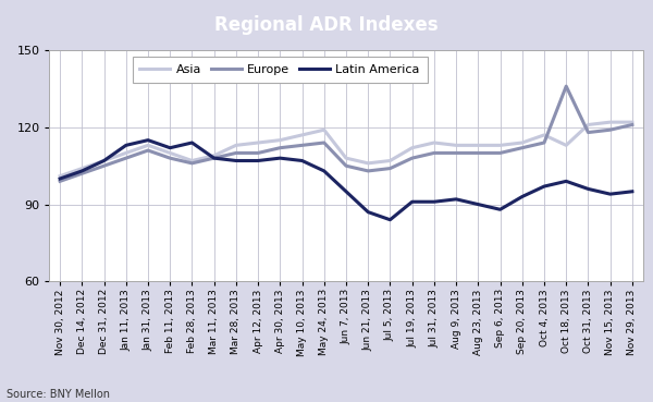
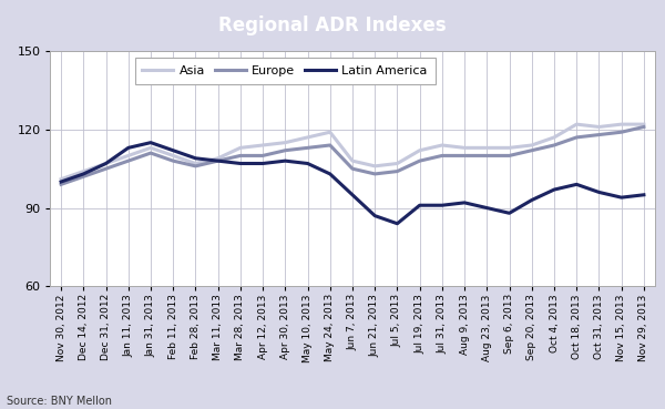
Latin America/Feb 28, 2013: 114 -> 109
Europe/Oct 18, 2013: 136 -> 117
Asia/Oct 18, 2013: 113 -> 122
